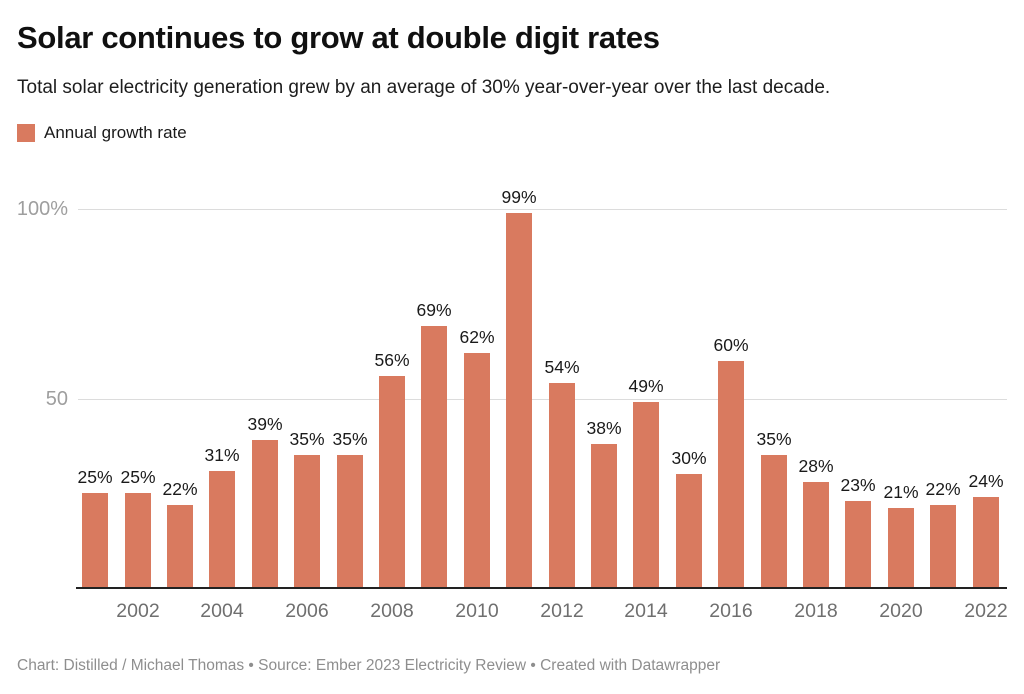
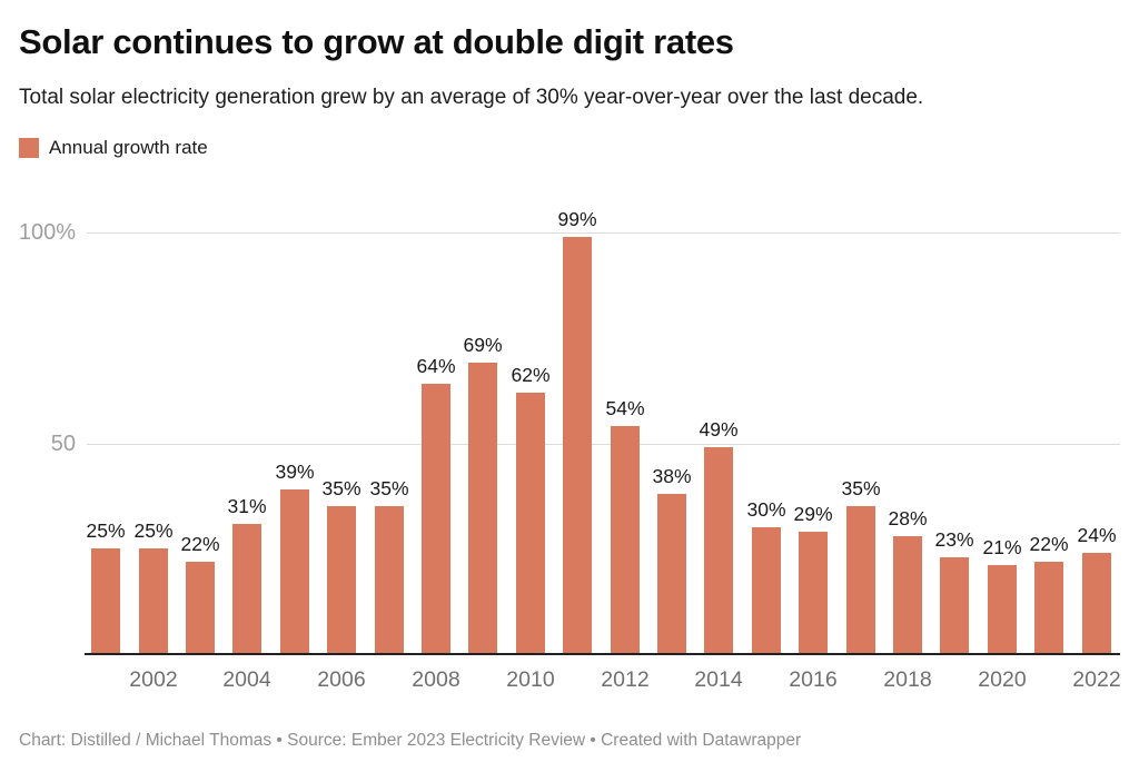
2008: 56% -> 64%
2016: 60% -> 29%
